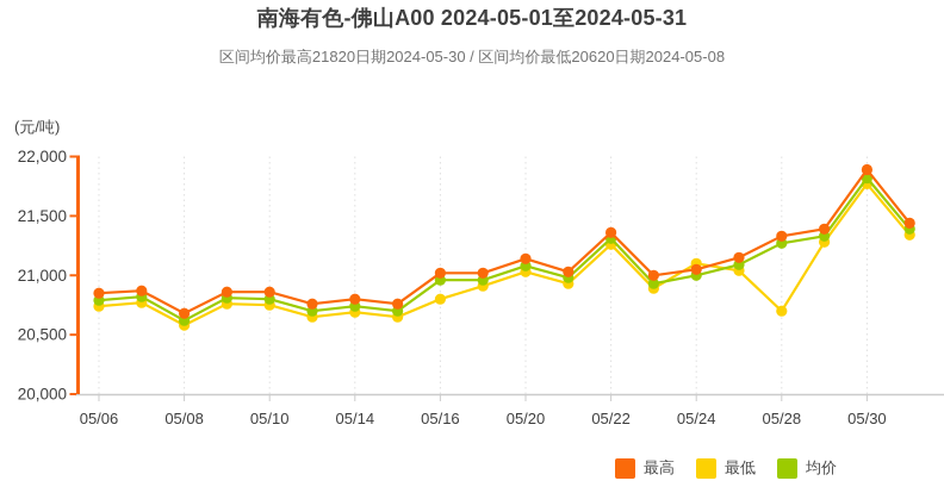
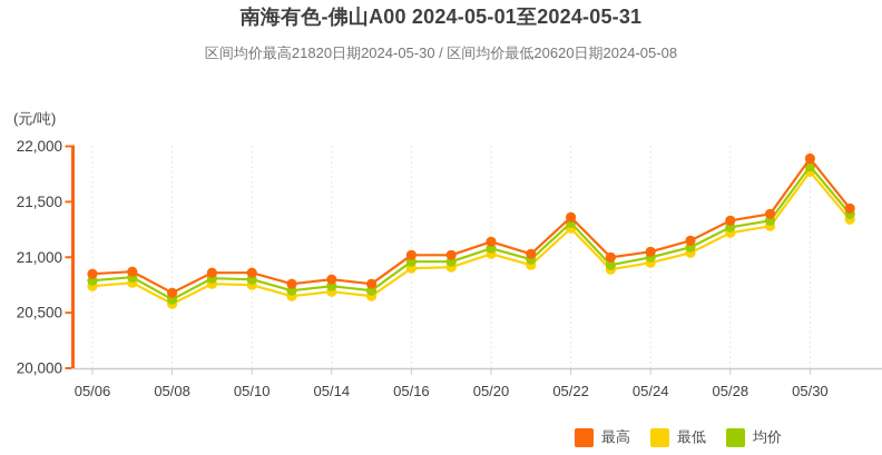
最低/05/16: 20800 -> 20900
最低/05/24: 21100 -> 21000
最低/05/28: 20700 -> 21200
